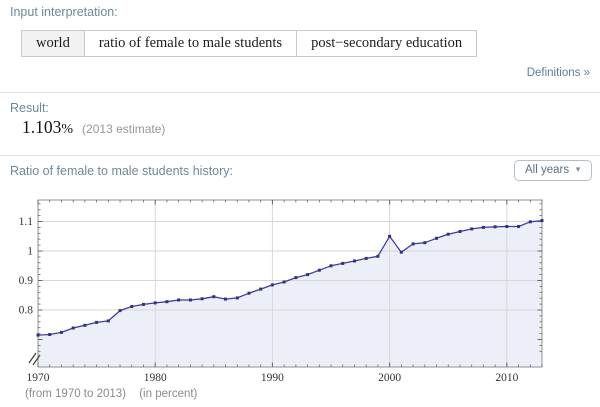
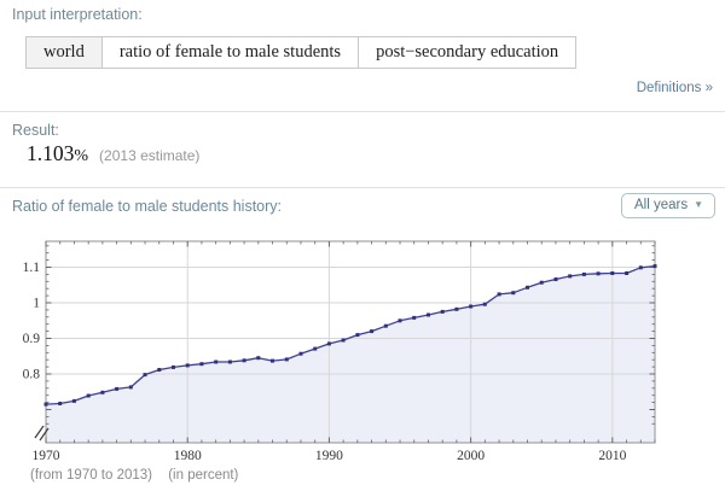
2000: 1.05 -> 0.99
